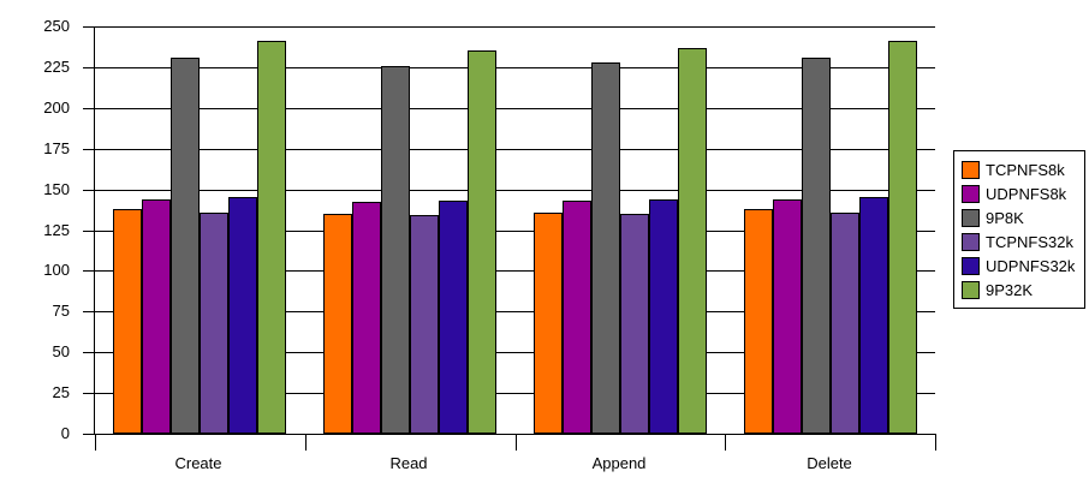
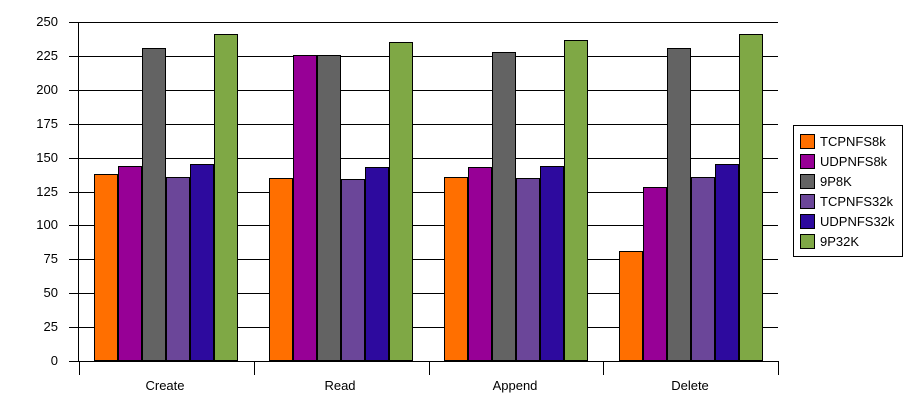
UDPNFS8k/Read: 142 -> 226
TCPNFS8k/Delete: 138 -> 81
UDPNFS8k/Delete: 144 -> 128
